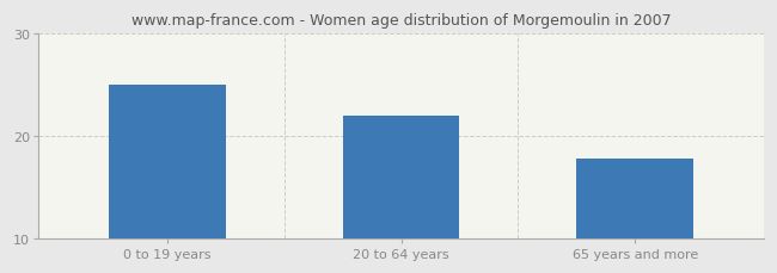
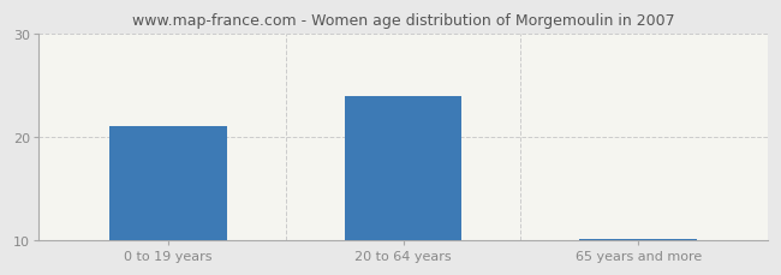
0 to 19 years: 25.0 -> 21.0
20 to 64 years: 22.0 -> 24.0
65 years and more: 17.8 -> 10.1
